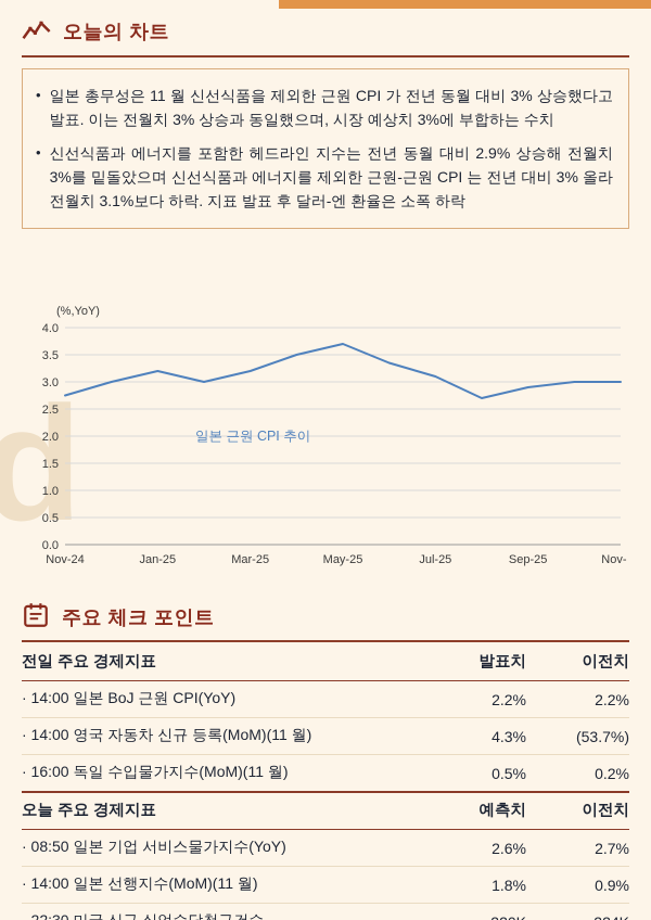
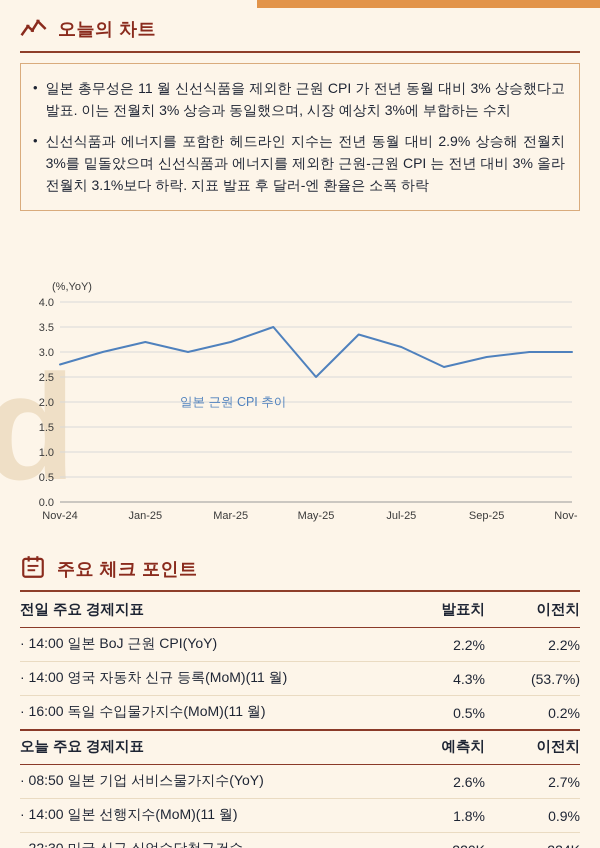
May-25: 3.7 -> 2.5
